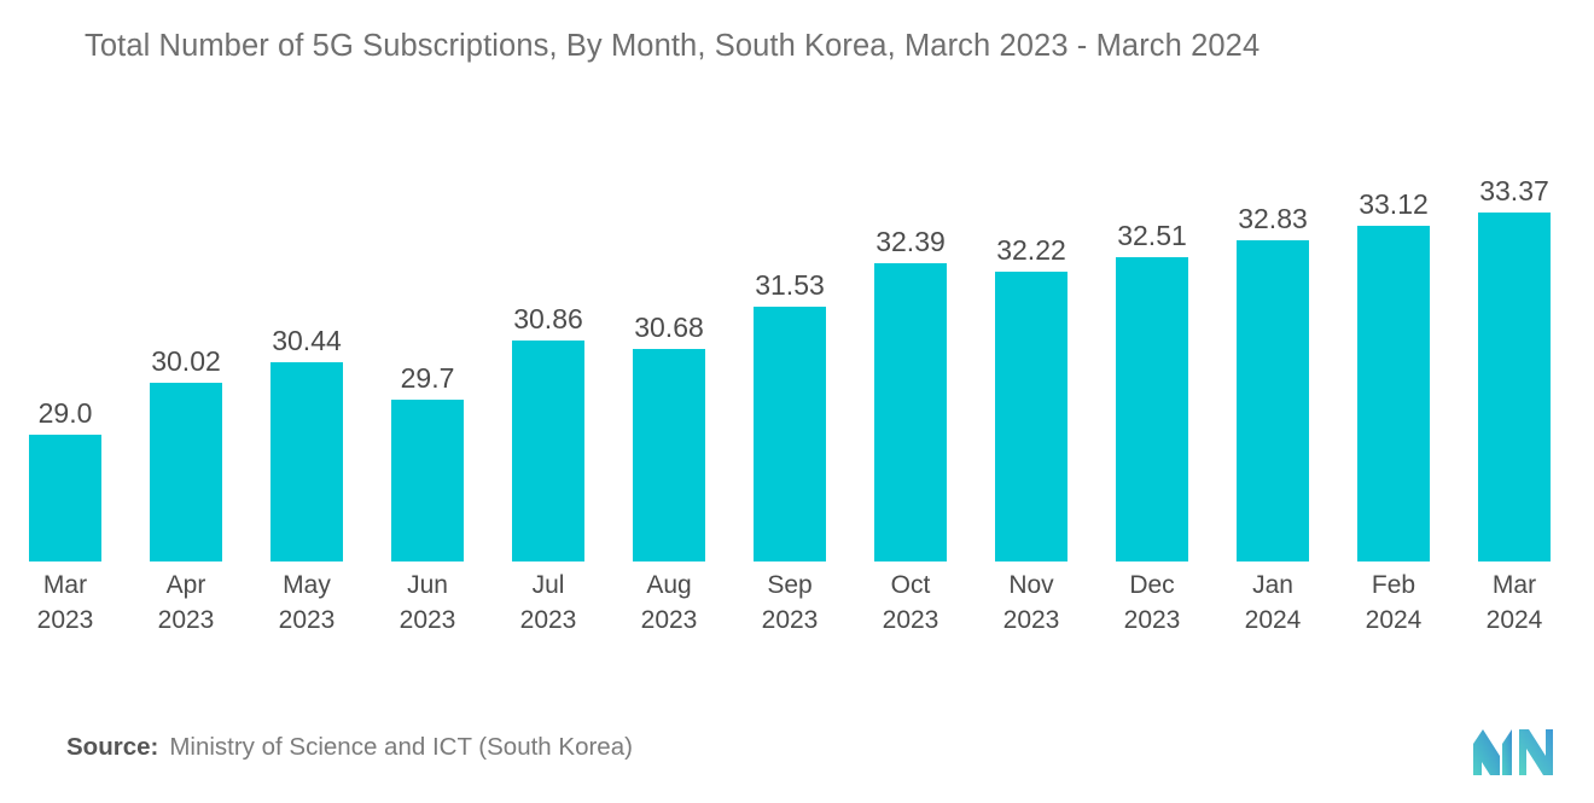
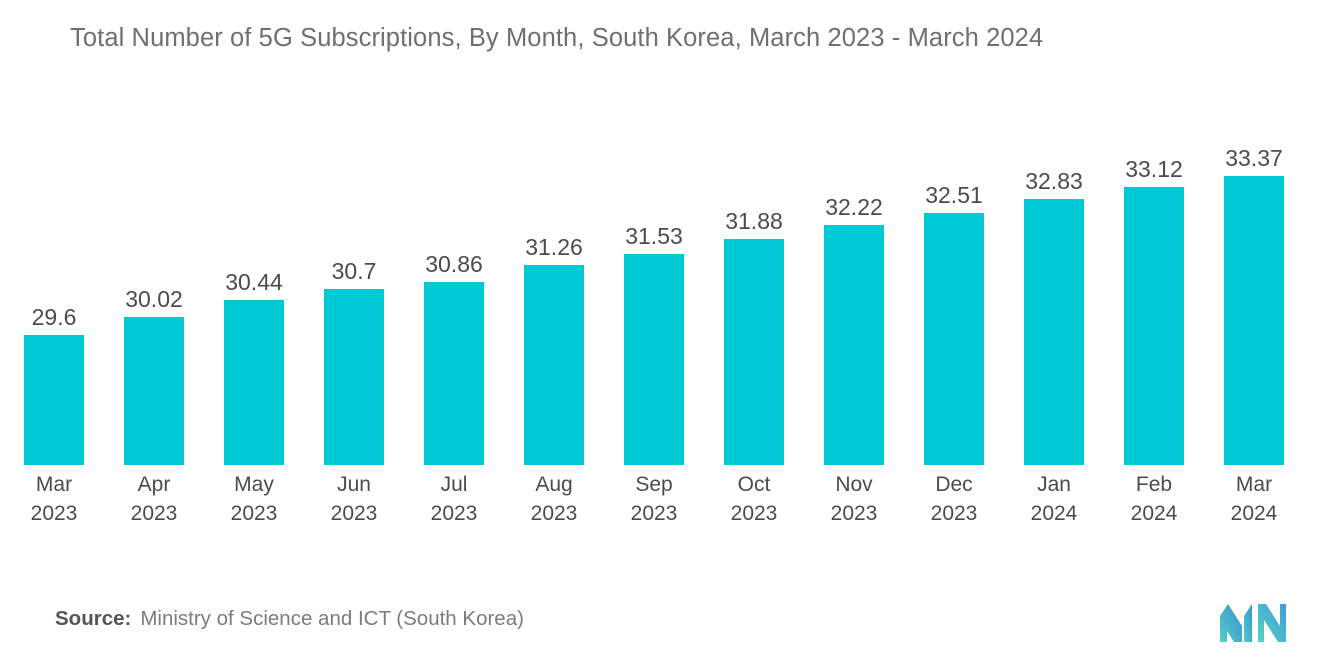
Mar 2023: 29.0 -> 29.6
Jun 2023: 29.7 -> 30.7
Aug 2023: 30.68 -> 31.26
Oct 2023: 32.39 -> 31.88
